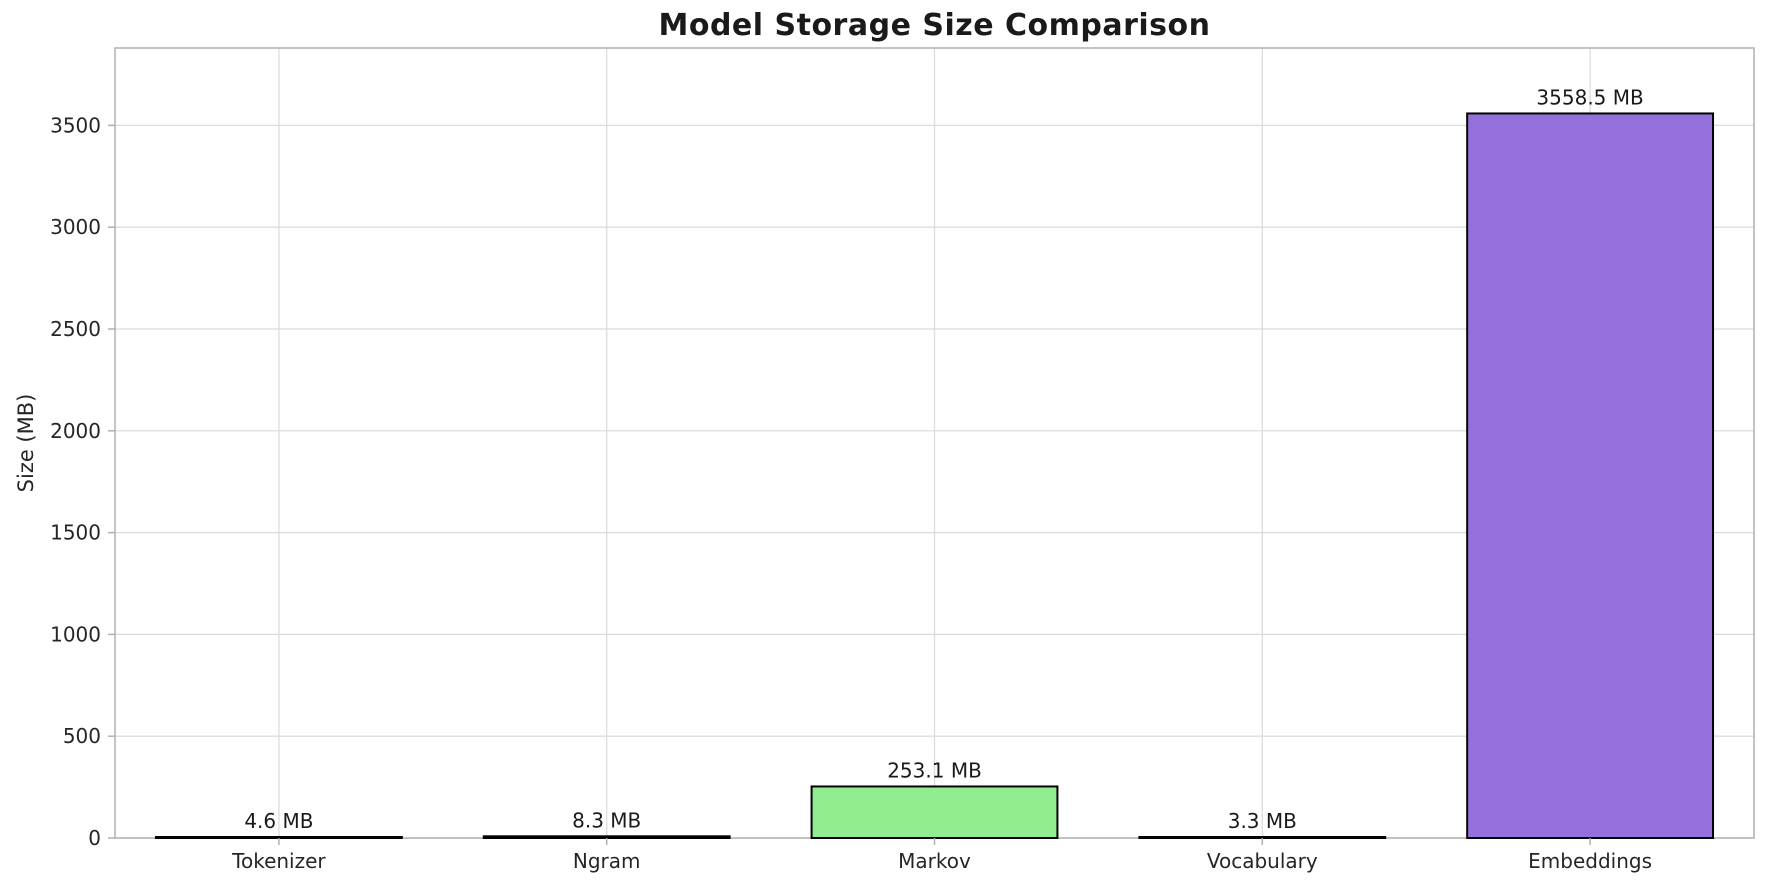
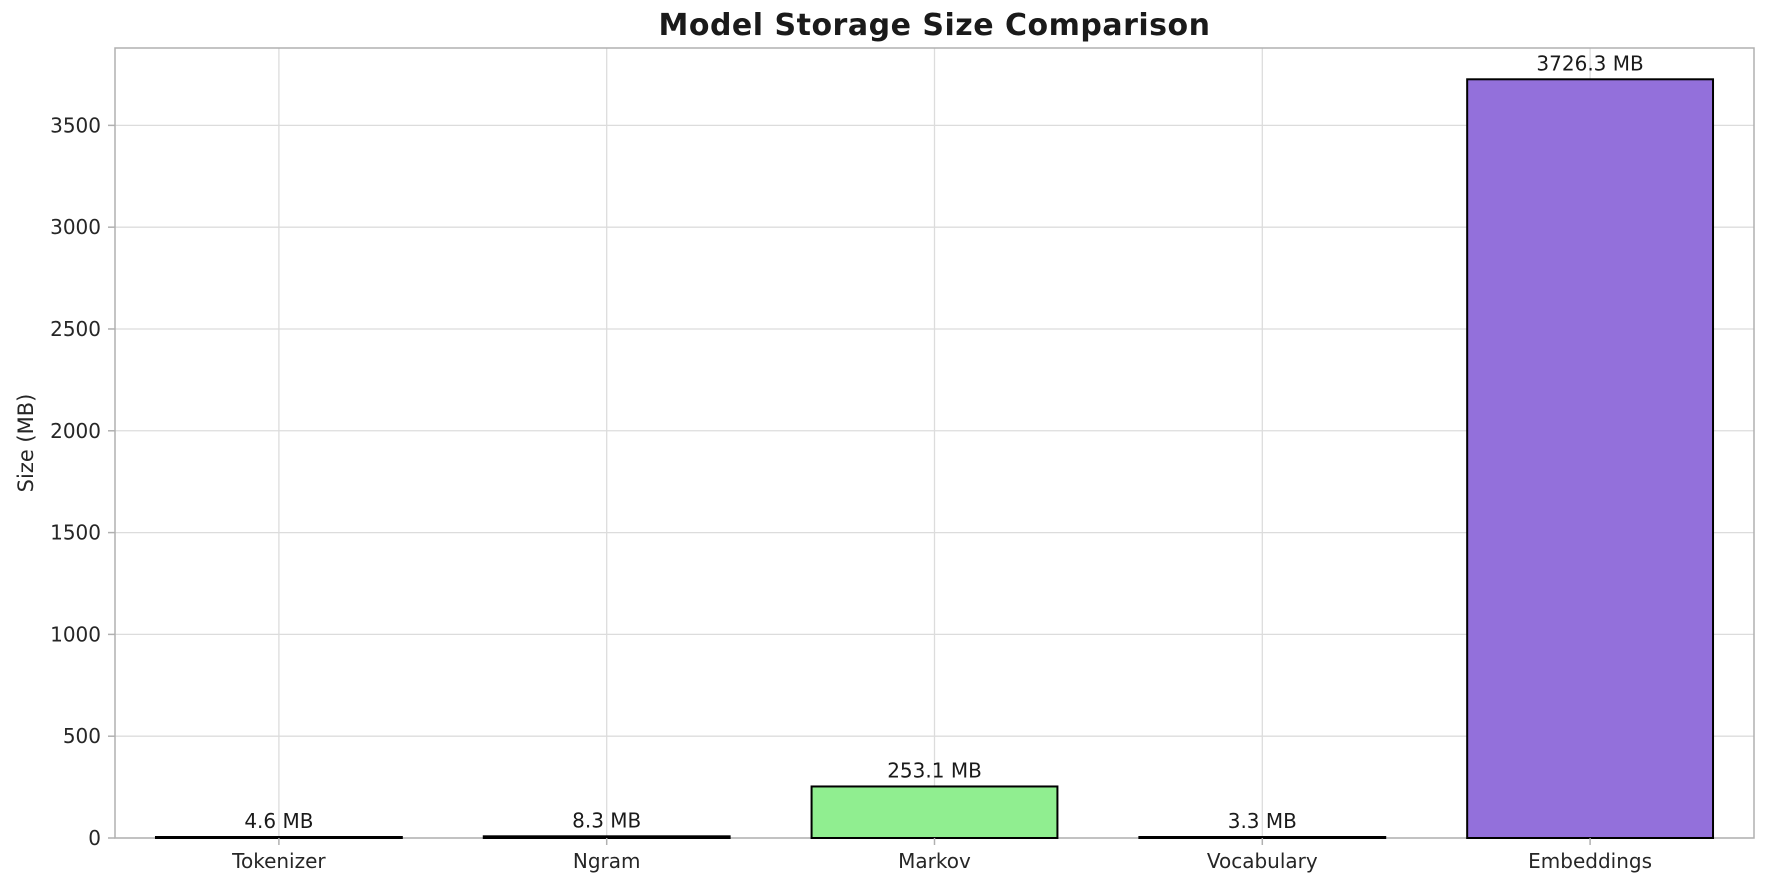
Embeddings: 3558.5 -> 3726.3
